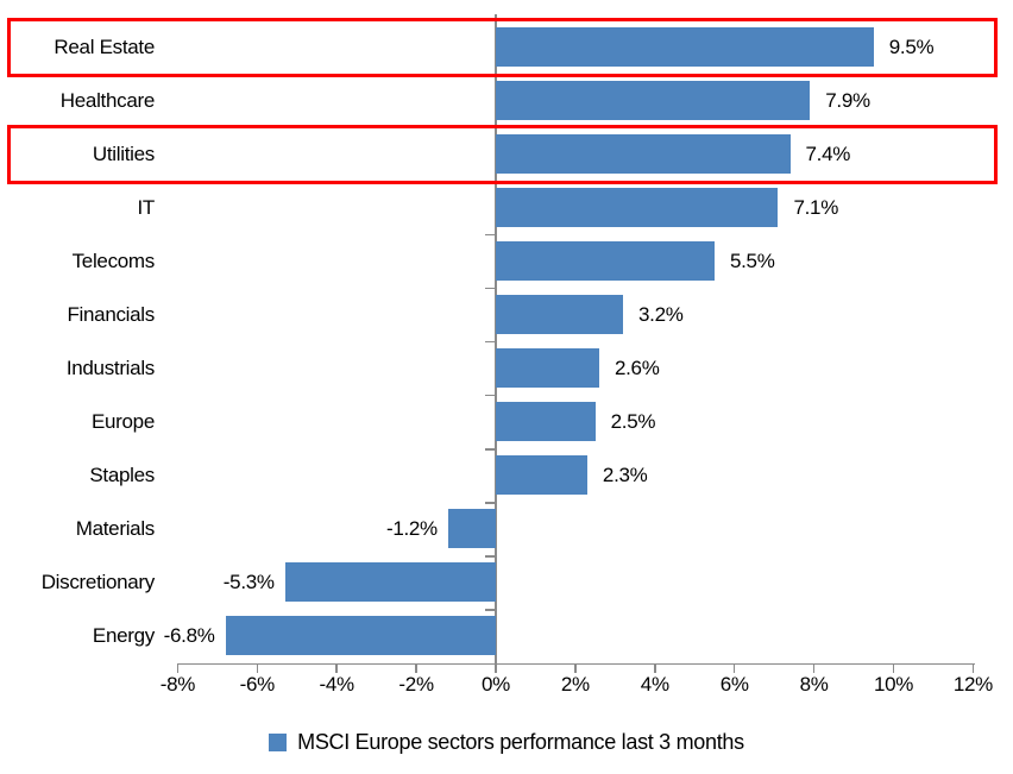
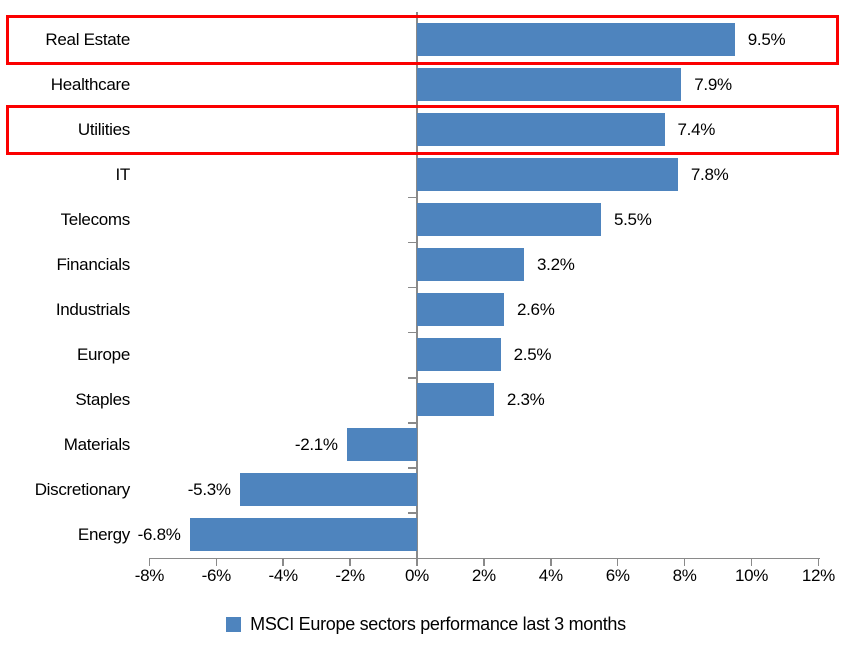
IT: 7.1% -> 7.8%
Materials: -1.2% -> -2.1%
